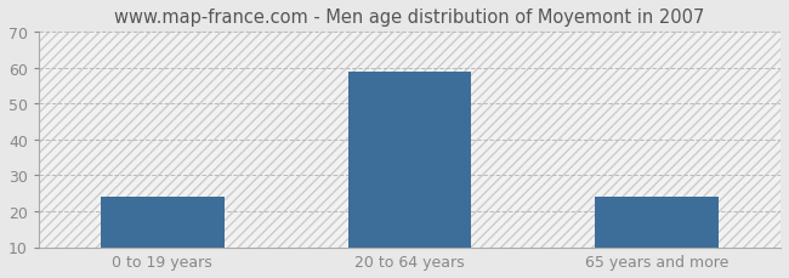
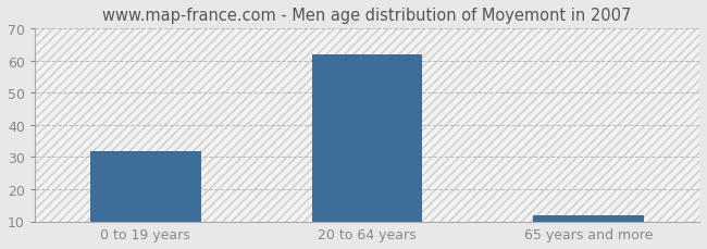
0 to 19 years: 24 -> 32
20 to 64 years: 59 -> 62
65 years and more: 24 -> 12
